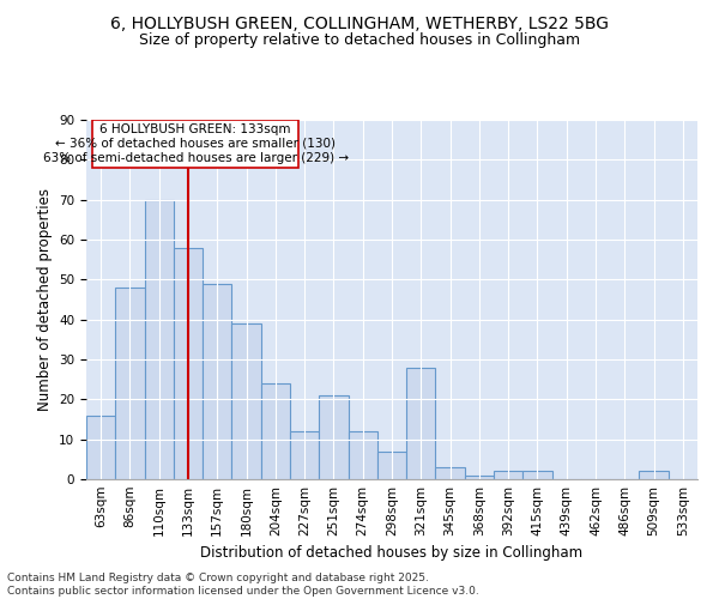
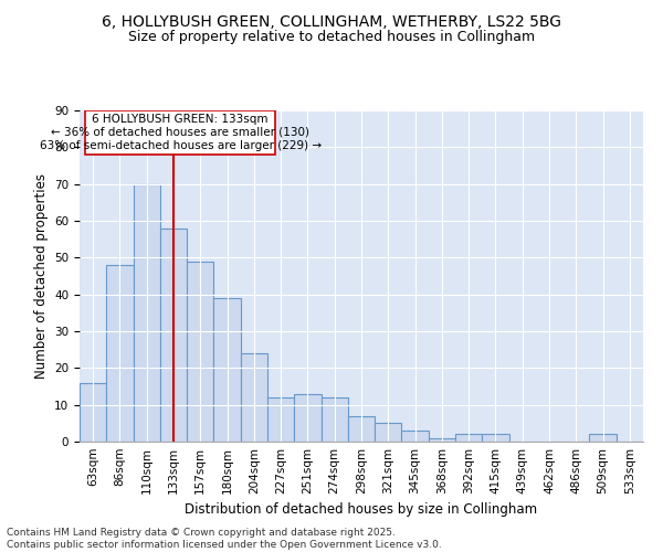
251sqm: 21 -> 13
321sqm: 28 -> 5
